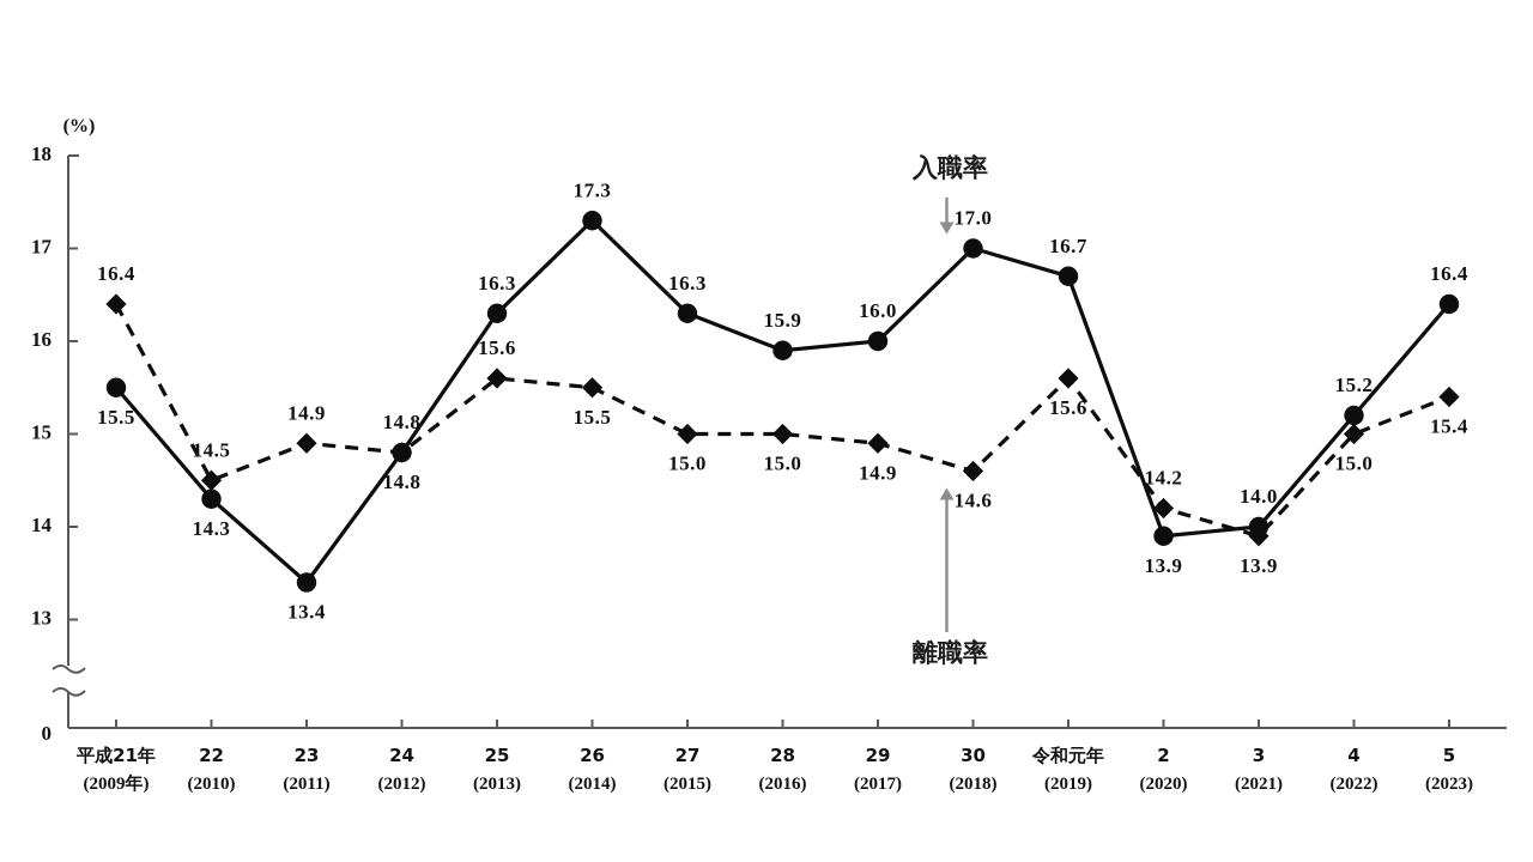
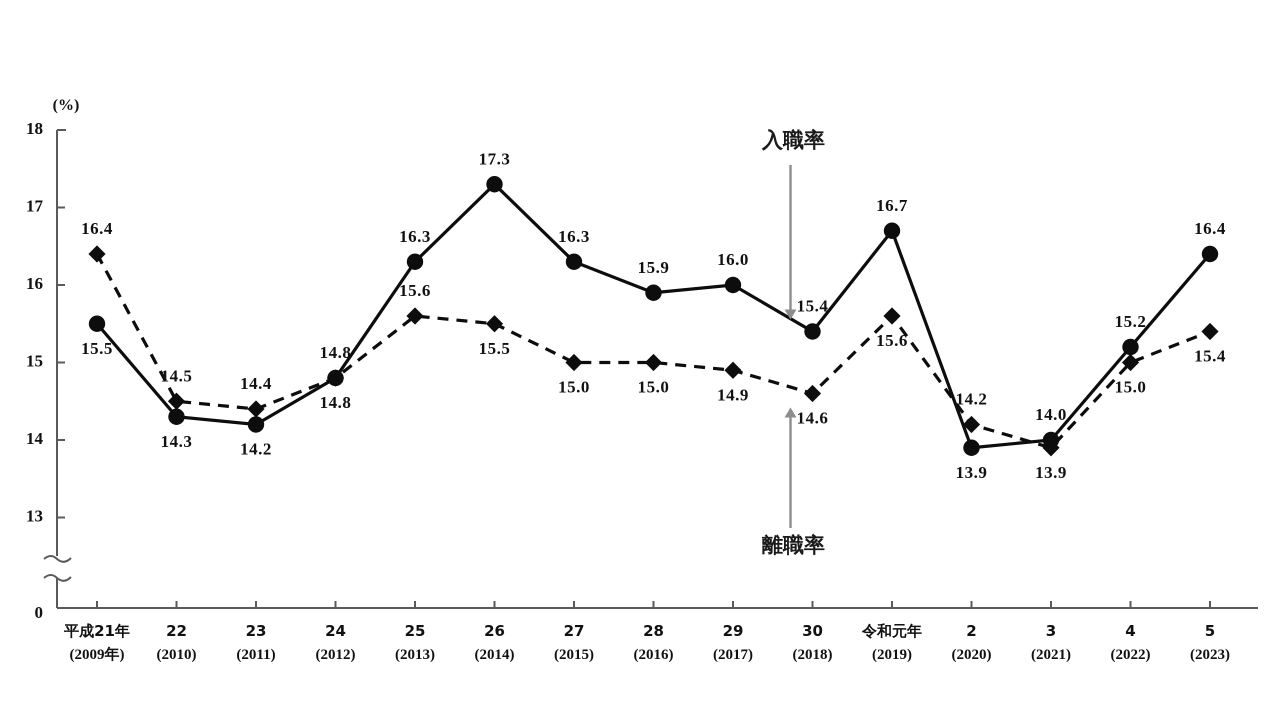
入職率/23: 13.4 -> 14.2
離職率/23: 14.9 -> 14.4
入職率/30: 17.0 -> 15.4
